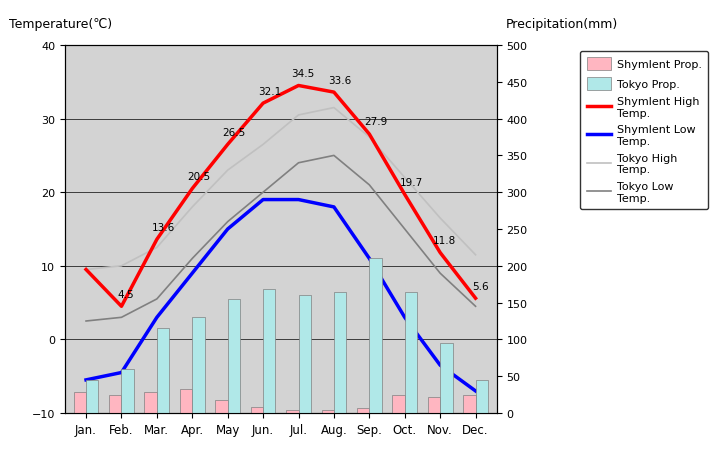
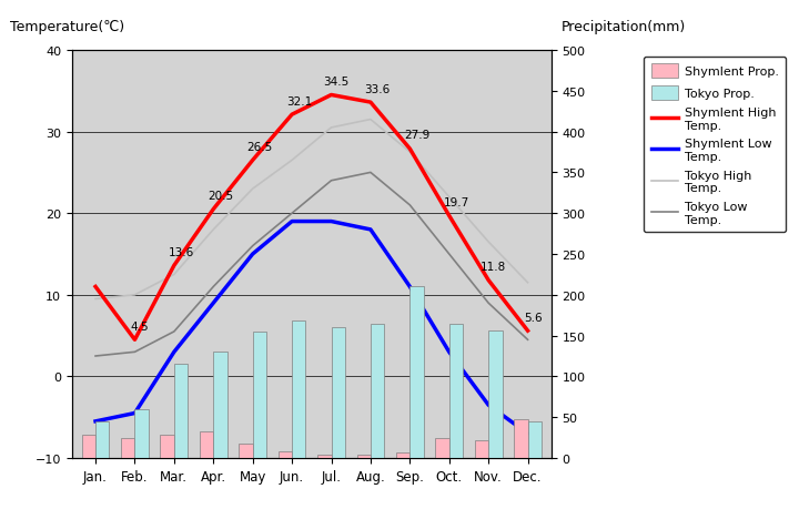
Shymlent High Temp./Jan.: 9.5 -> 11.0
Tokyo Prop./Nov.: 95 -> 156
Shymlent Prop./Dec.: 25 -> 48
